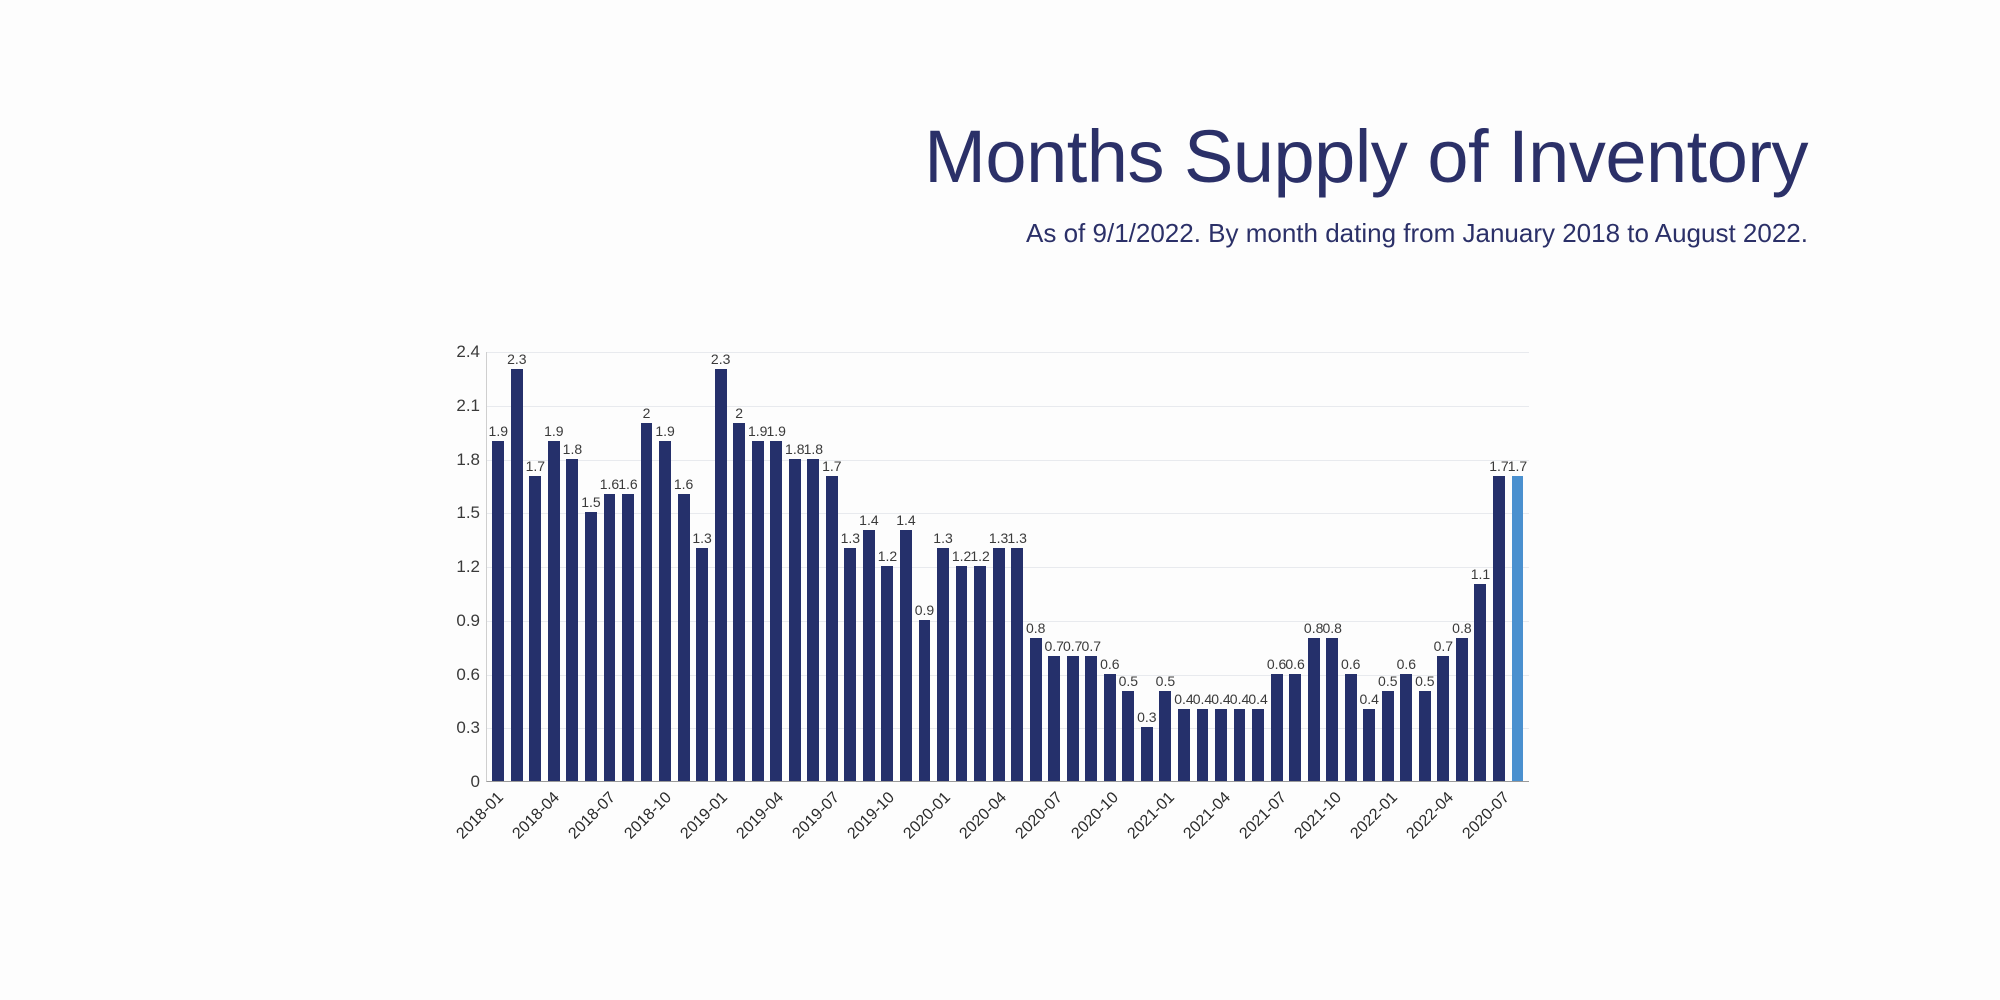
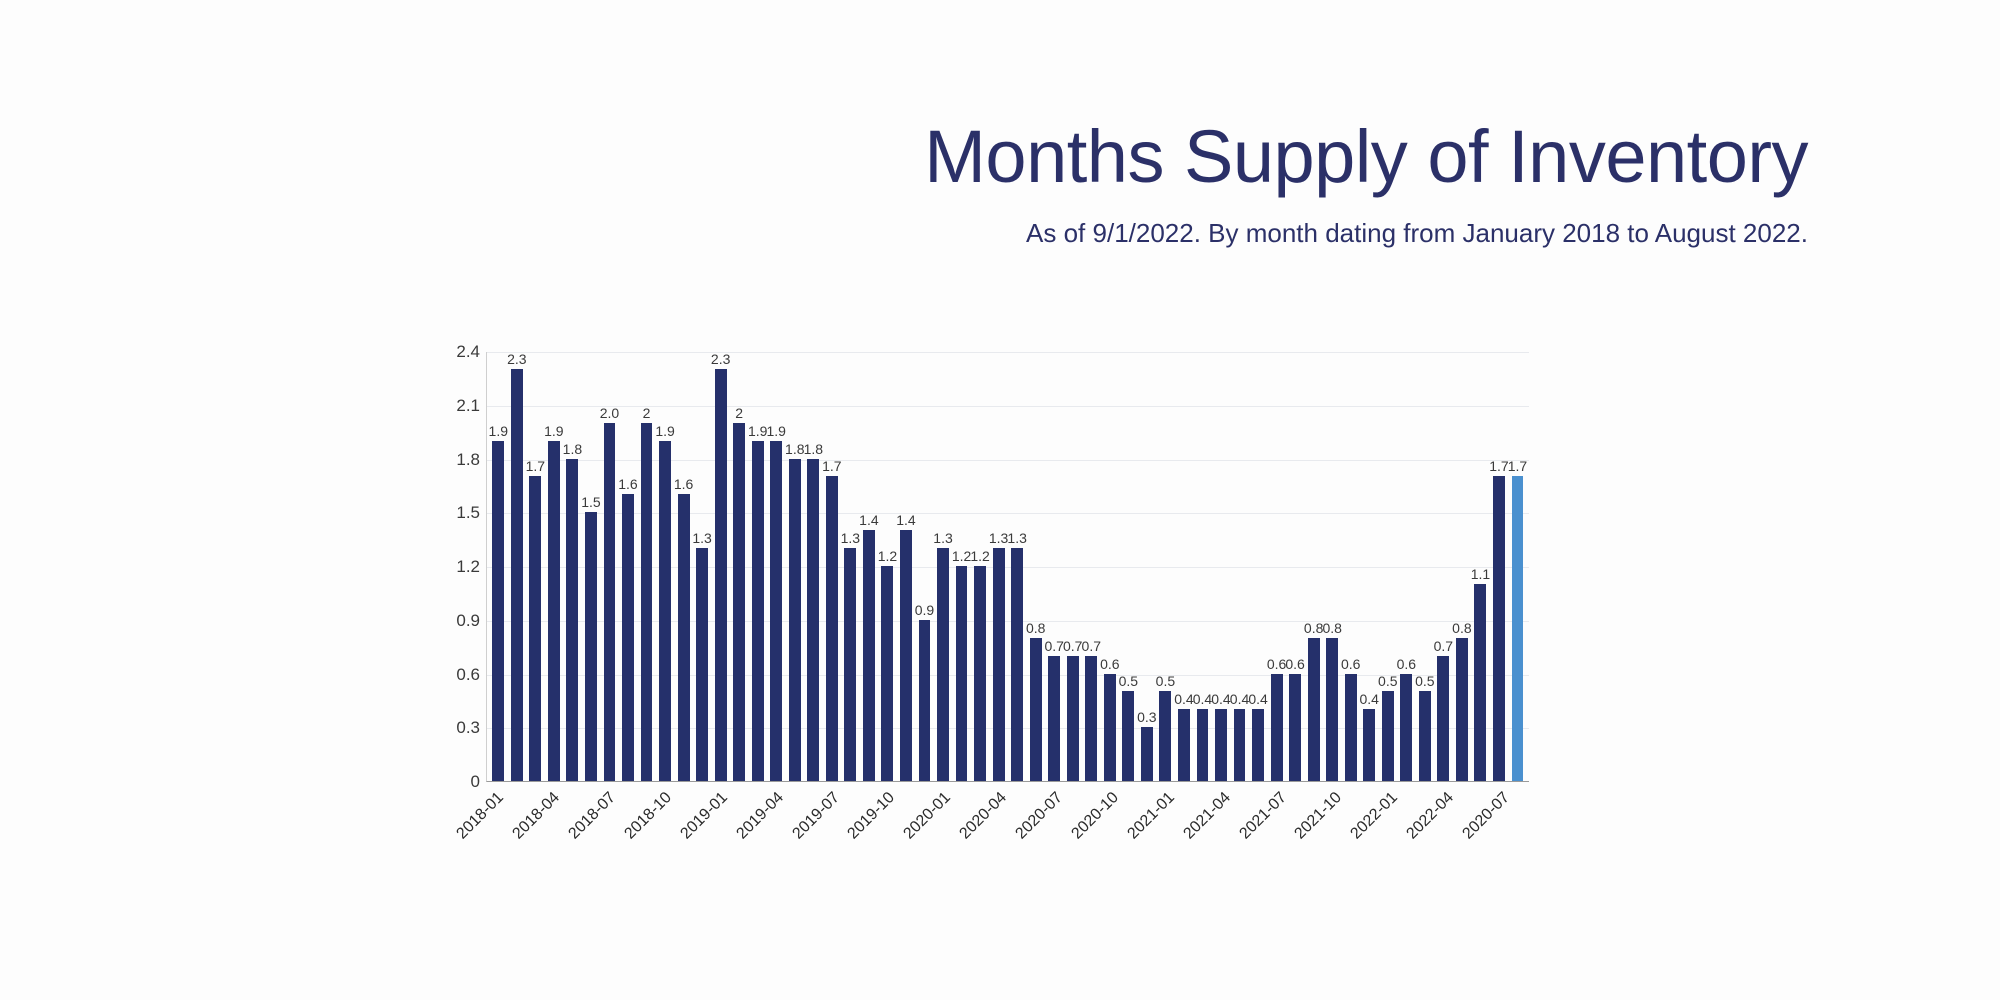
2018-07: 1.6 -> 2.0
